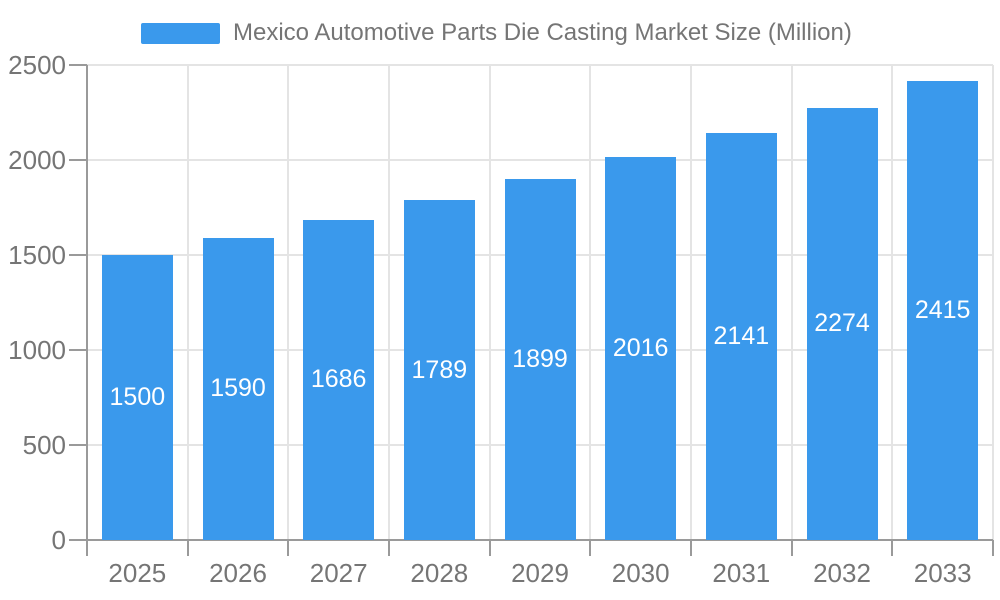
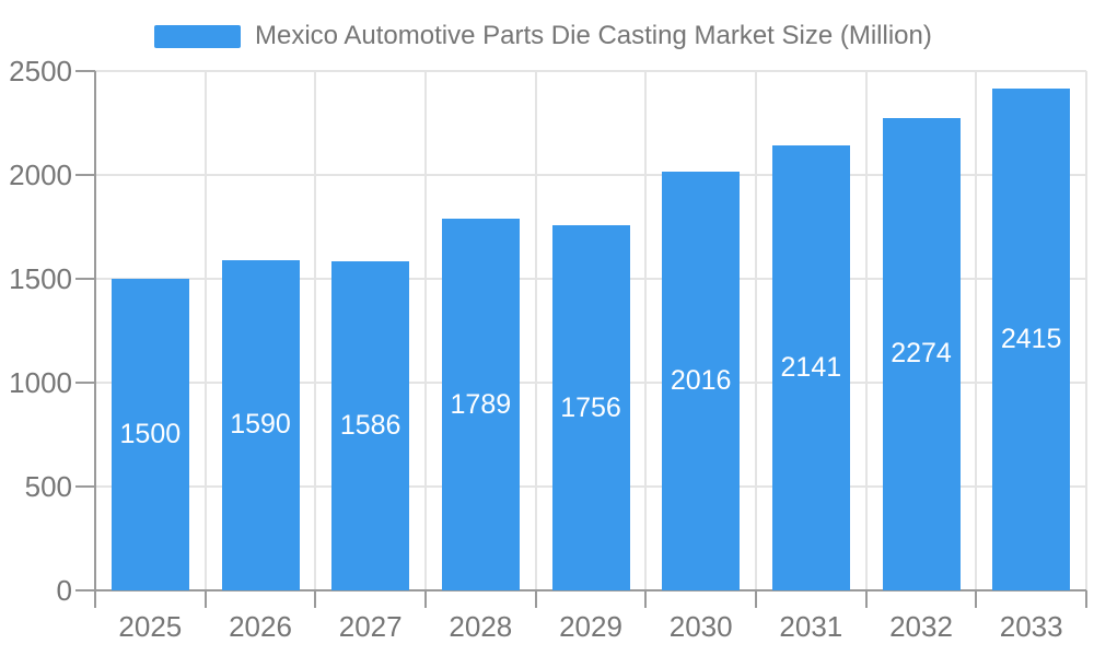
2027: 1686 -> 1586
2029: 1899 -> 1756
